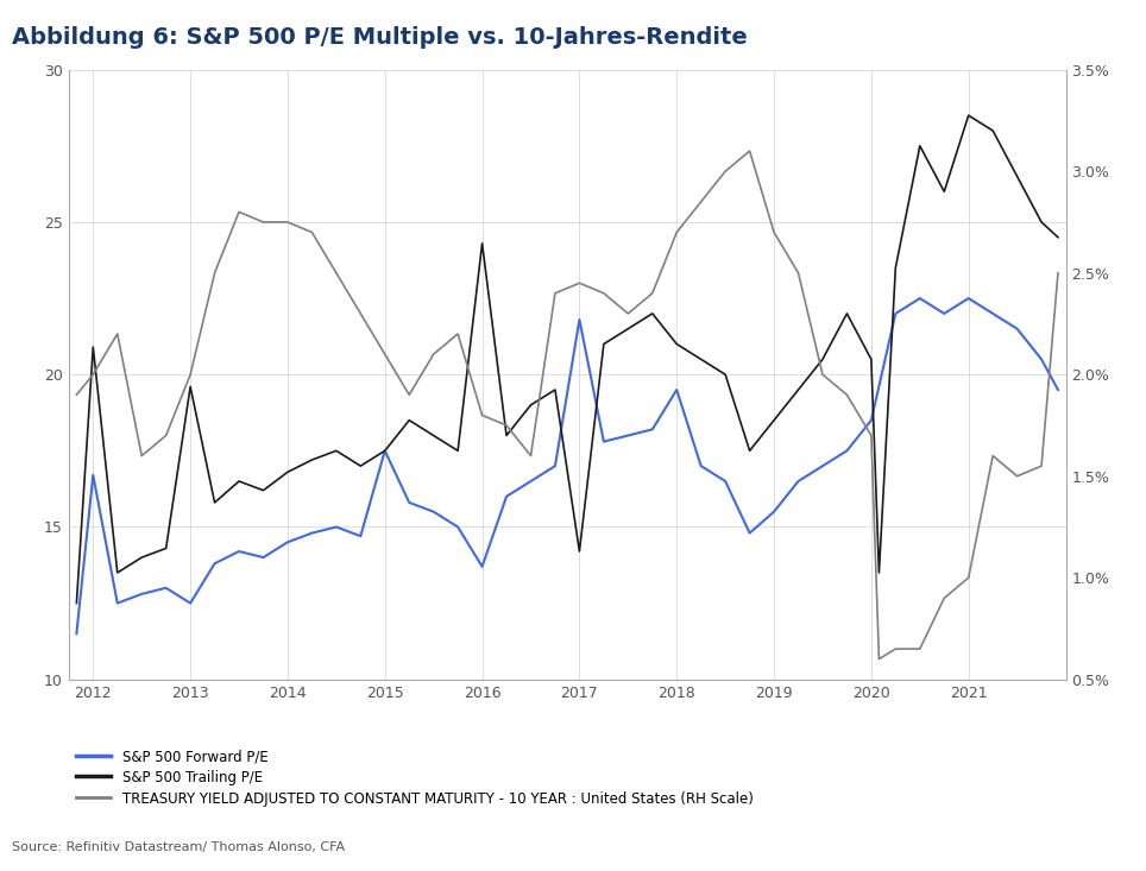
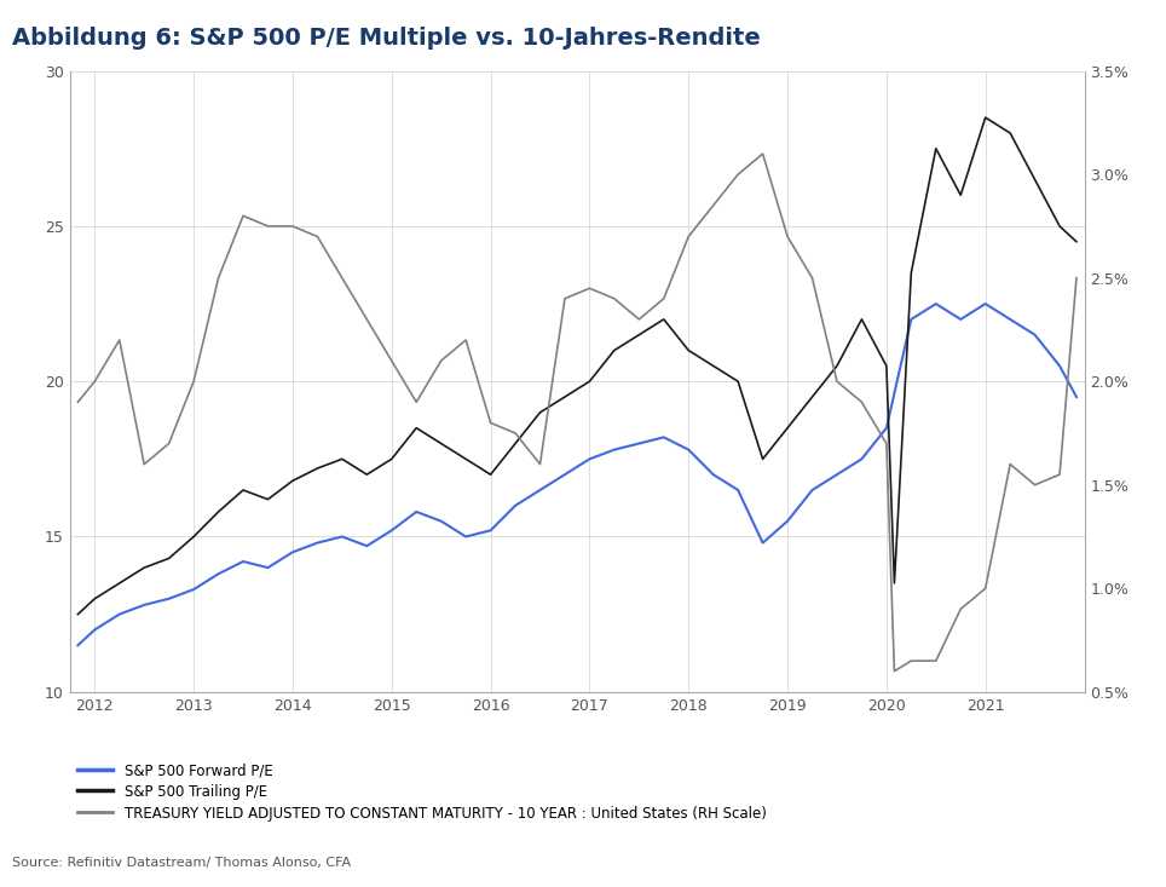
S&P 500 Forward P/E/2012: 16.7 -> 12.0
S&P 500 Trailing P/E/2012: 20.9 -> 13.0
S&P 500 Forward P/E/2013: 12.5 -> 13.3
S&P 500 Trailing P/E/2013: 19.6 -> 15.0
S&P 500 Forward P/E/2015: 17.5 -> 15.2
S&P 500 Forward P/E/2016: 13.7 -> 15.2
S&P 500 Trailing P/E/2016: 24.3 -> 17.0
S&P 500 Forward P/E/2017: 21.8 -> 17.5
S&P 500 Trailing P/E/2017: 14.2 -> 20.0
S&P 500 Forward P/E/2018: 19.5 -> 17.8
